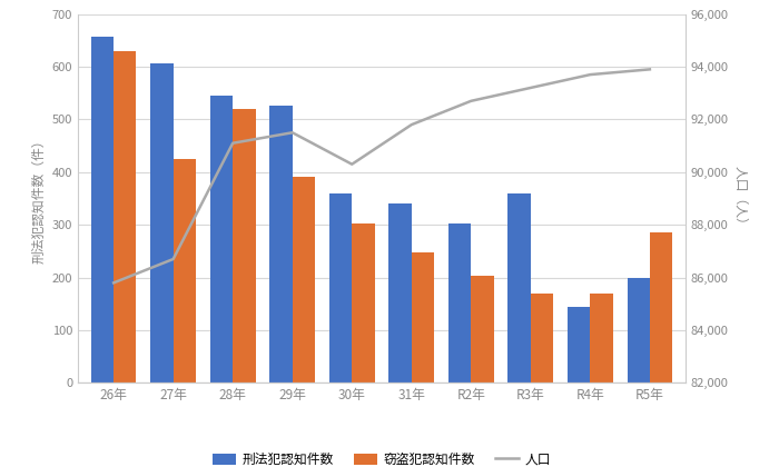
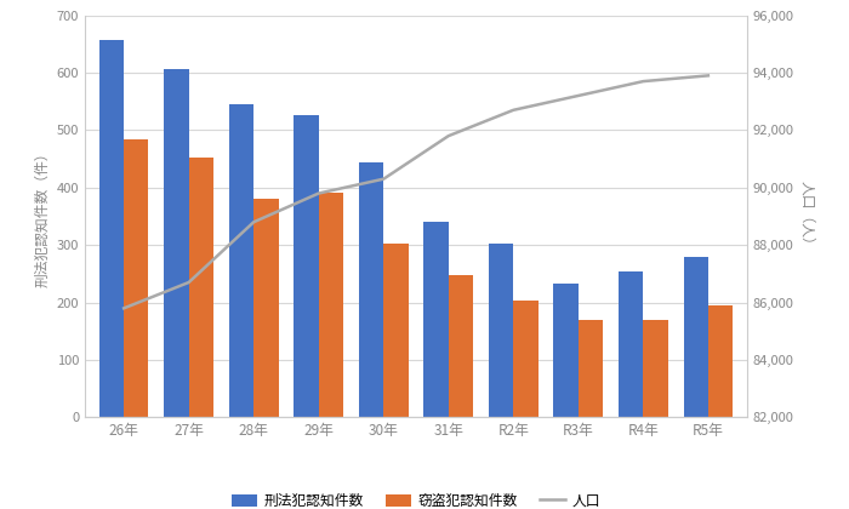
窃盗犯認知件数/26年: 630 -> 483
窃盗犯認知件数/27年: 425 -> 452
人口/28年: 91,100 -> 88,800
窃盗犯認知件数/28年: 520 -> 380
人口/29年: 91,500 -> 89,800
刑法犯認知件数/30年: 360 -> 443
刑法犯認知件数/R3年: 360 -> 233
刑法犯認知件数/R4年: 145 -> 255
刑法犯認知件数/R5年: 200 -> 280
窃盗犯認知件数/R5年: 285 -> 194
